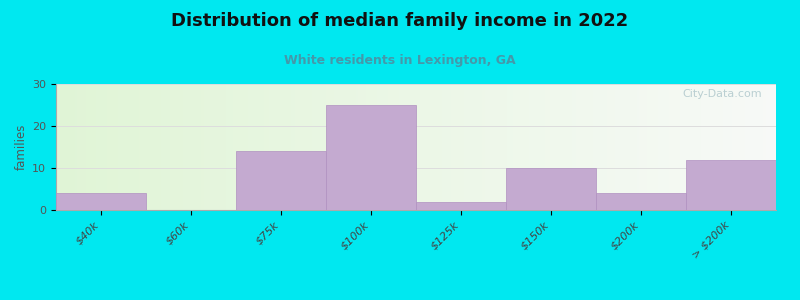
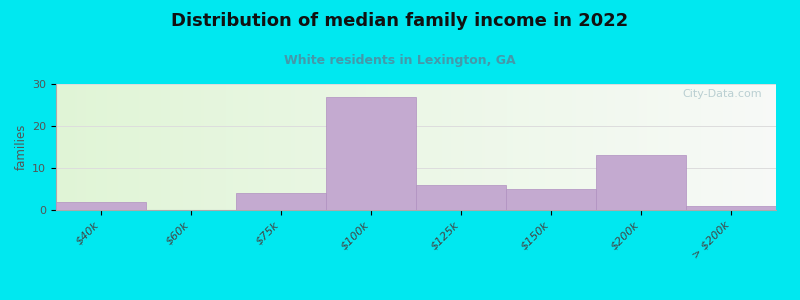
$40k: 4 -> 2
$75k: 14 -> 4
$100k: 25 -> 27
$125k: 2 -> 6
$150k: 10 -> 5
$200k: 4 -> 13
> $200k: 12 -> 1
